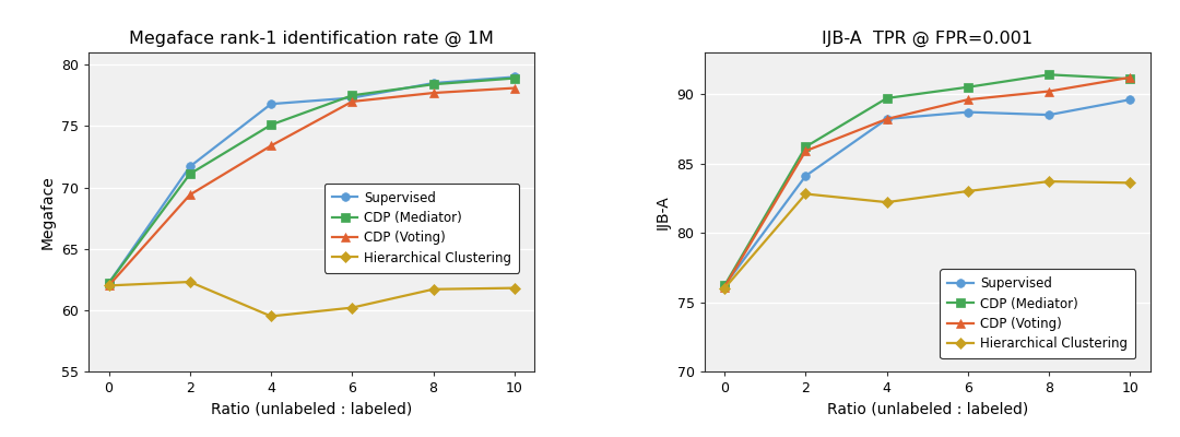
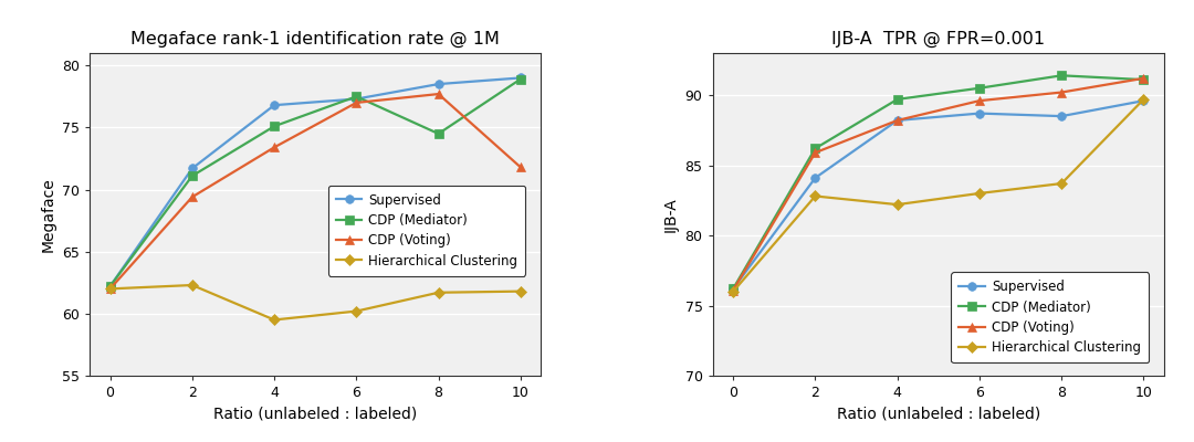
Megaface rank-1 identification rate @ 1M/CDP (Mediator)/8: 78.4 -> 74.5
Megaface rank-1 identification rate @ 1M/CDP (Voting)/10: 78.1 -> 71.8
IJB-A TPR @ FPR=0.001/Hierarchical Clustering/10: 83.6 -> 89.7
